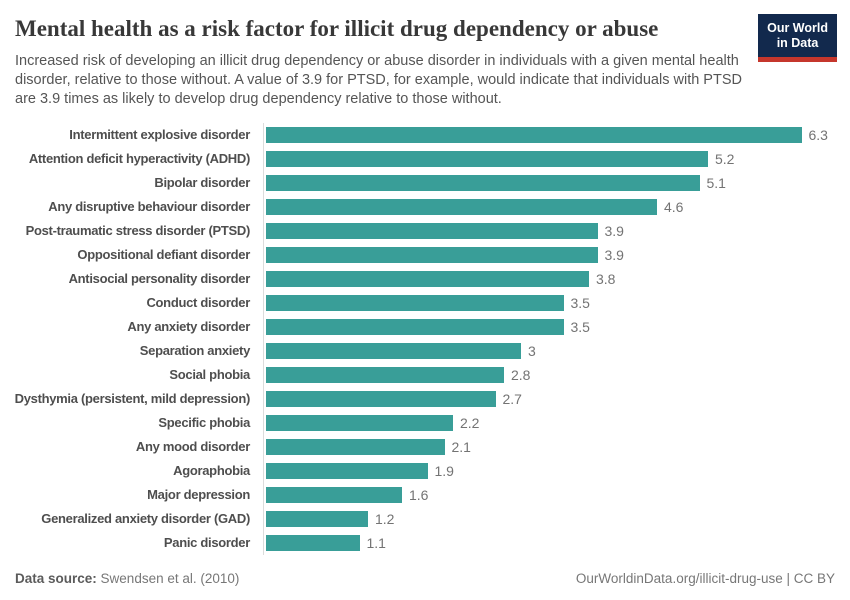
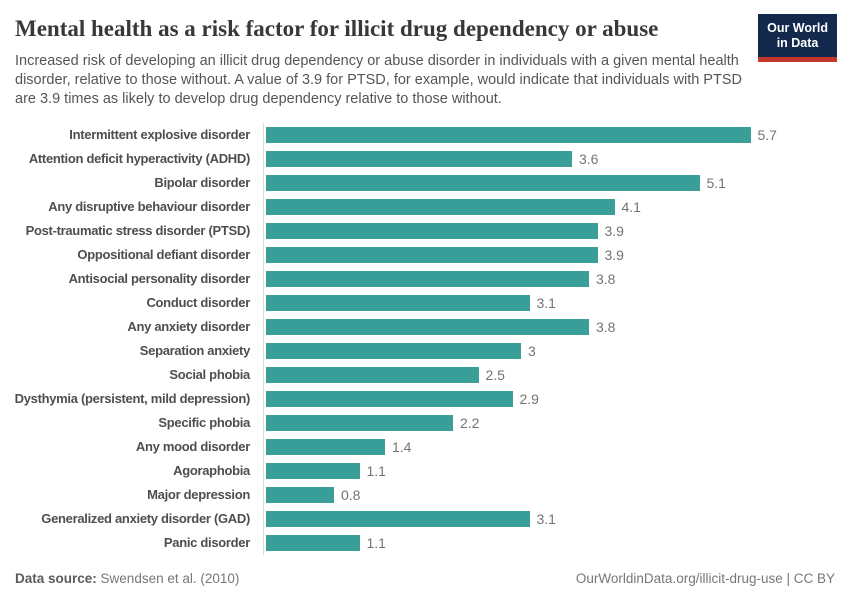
Intermittent explosive disorder: 6.3 -> 5.7
Attention deficit hyperactivity (ADHD): 5.2 -> 3.6
Any disruptive behaviour disorder: 4.6 -> 4.1
Conduct disorder: 3.5 -> 3.1
Any anxiety disorder: 3.5 -> 3.8
Social phobia: 2.8 -> 2.5
Dysthymia (persistent, mild depression): 2.7 -> 2.9
Any mood disorder: 2.1 -> 1.4
Agoraphobia: 1.9 -> 1.1
Major depression: 1.6 -> 0.8
Generalized anxiety disorder (GAD): 1.2 -> 3.1
